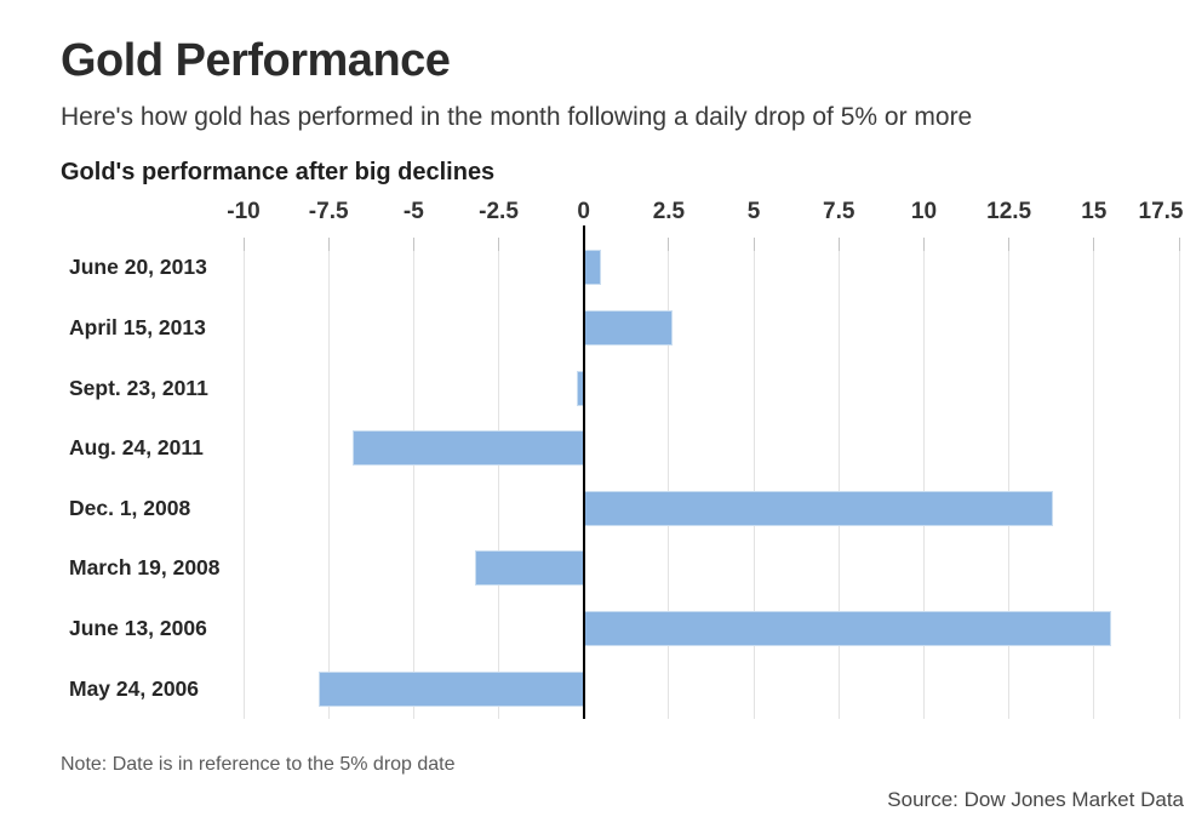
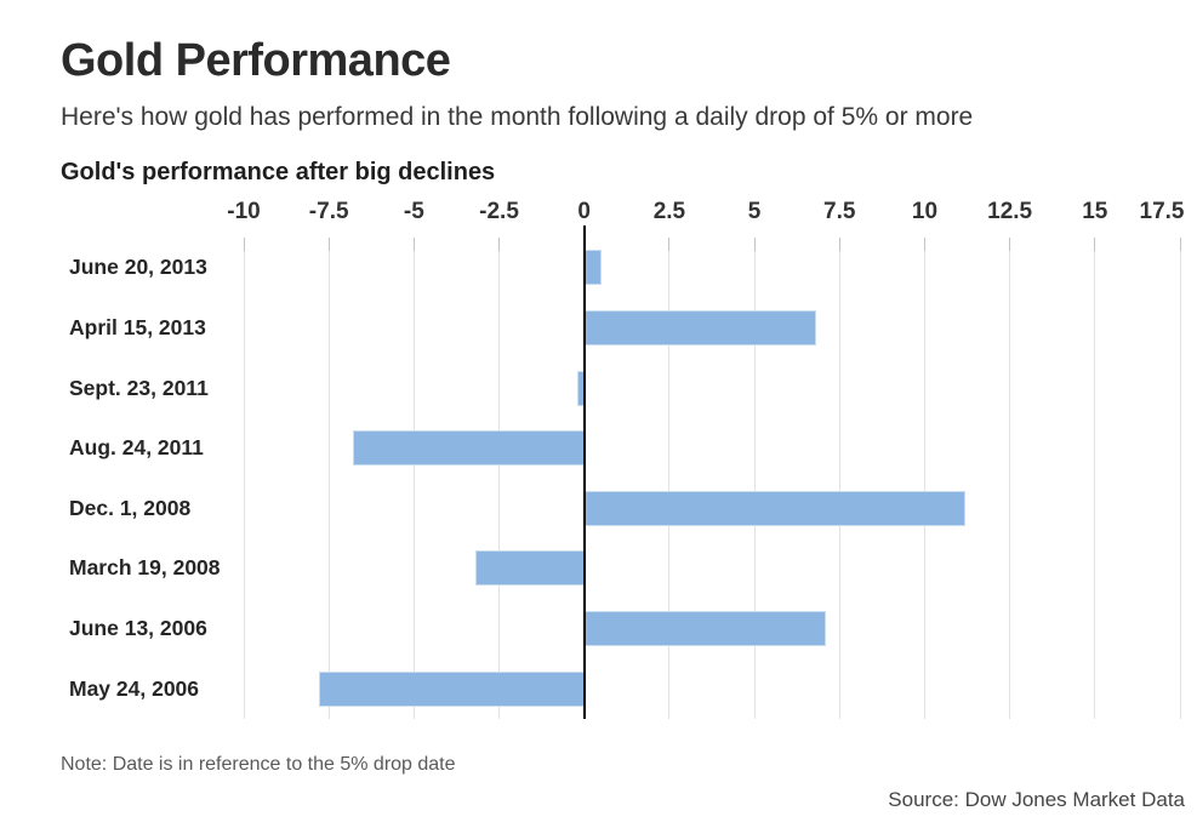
April 15, 2013: 2,6 -> 6,8
Dec. 1, 2008: 13,8 -> 11,2
June 13, 2006: 15,5 -> 7,1
